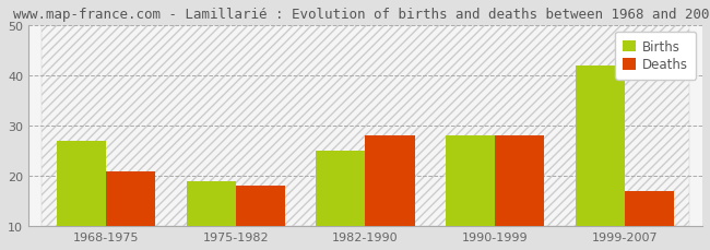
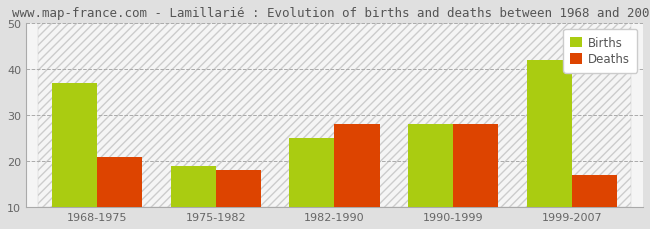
Births/1968-1975: 27 -> 37
